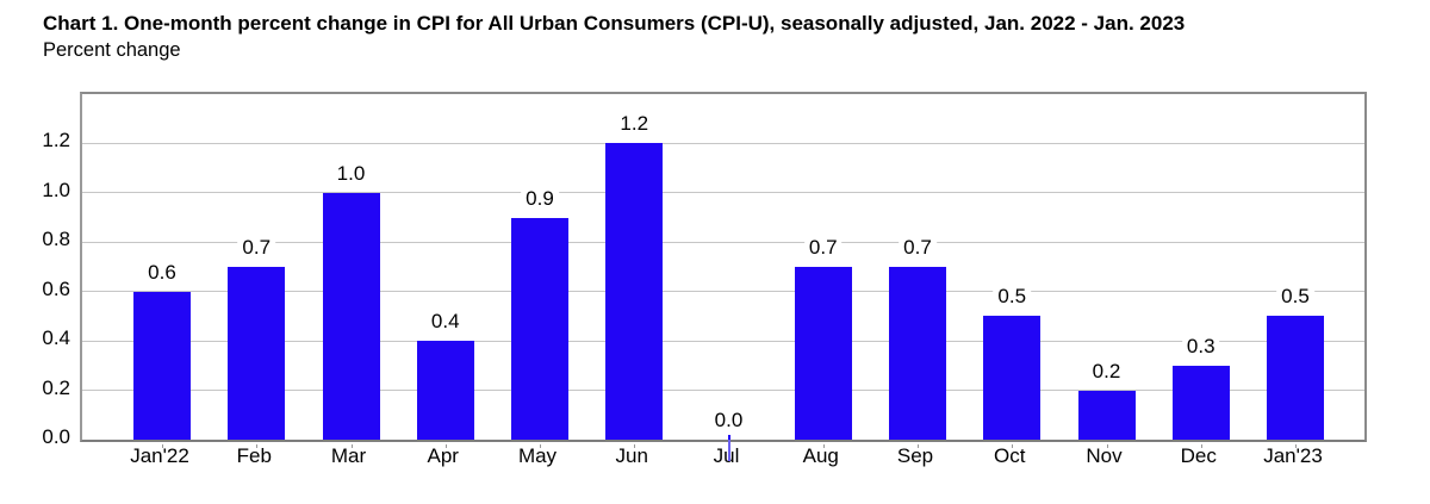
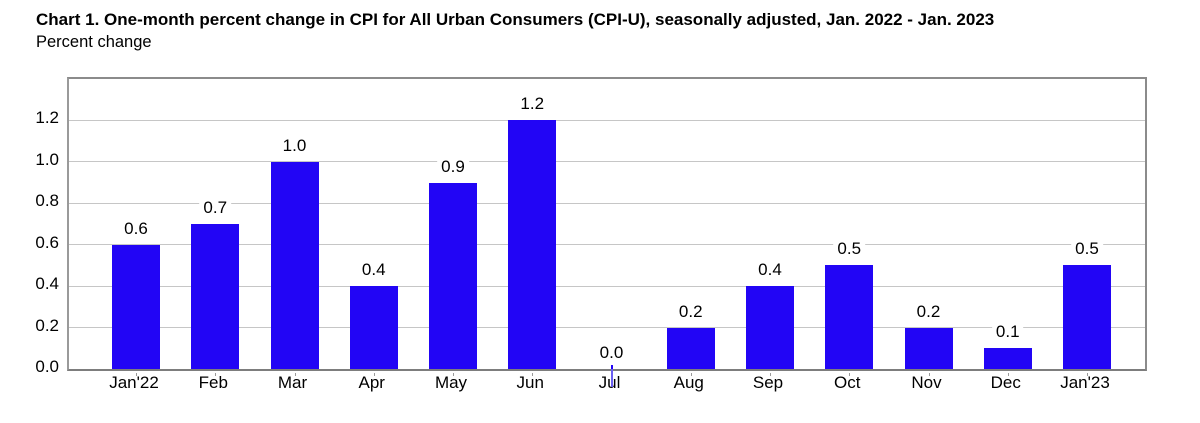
Aug: 0.7 -> 0.2
Sep: 0.7 -> 0.4
Dec: 0.3 -> 0.1
